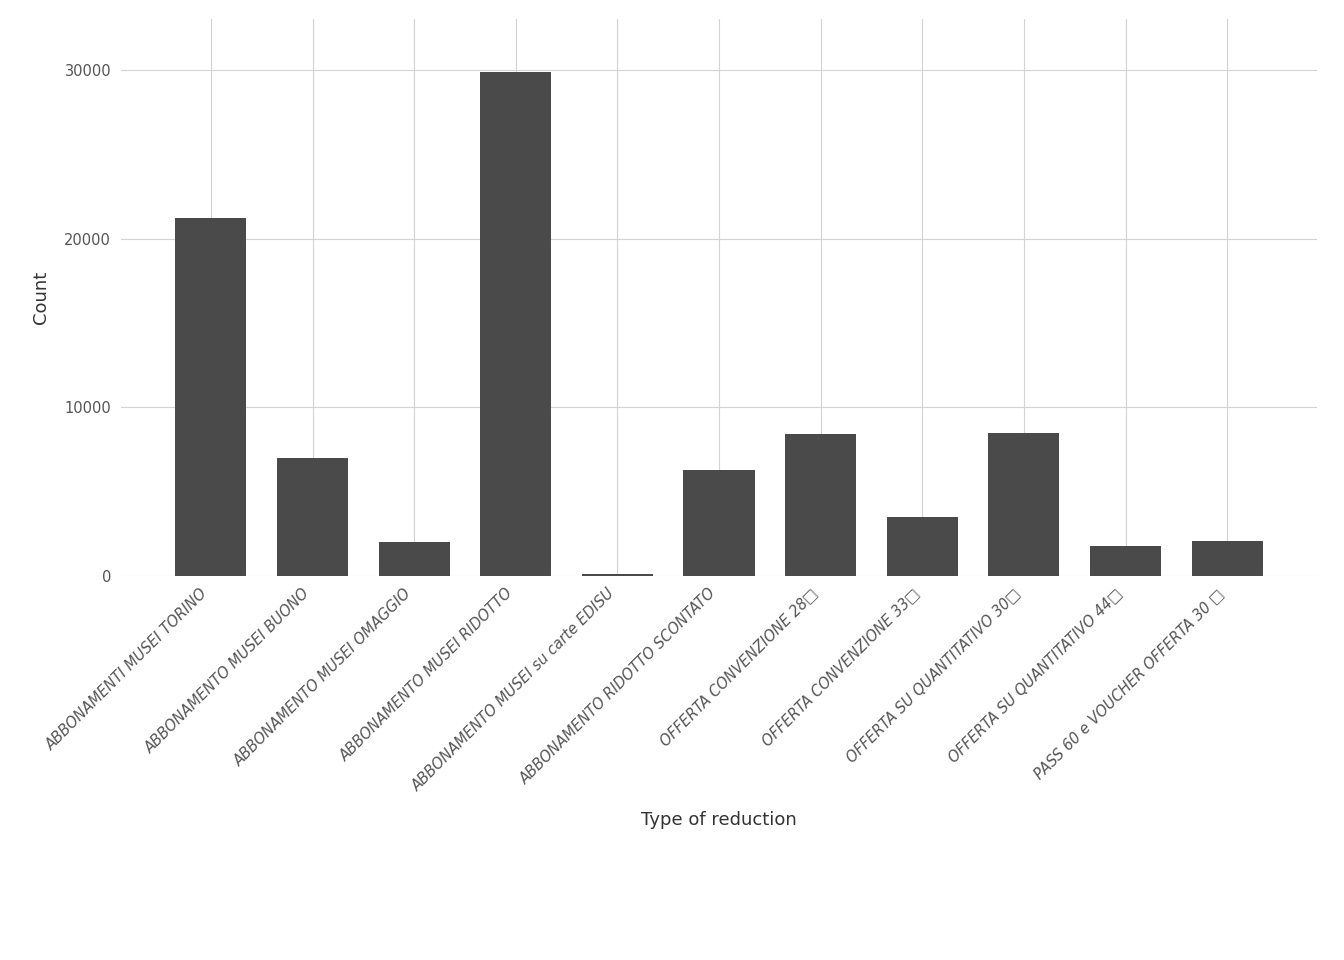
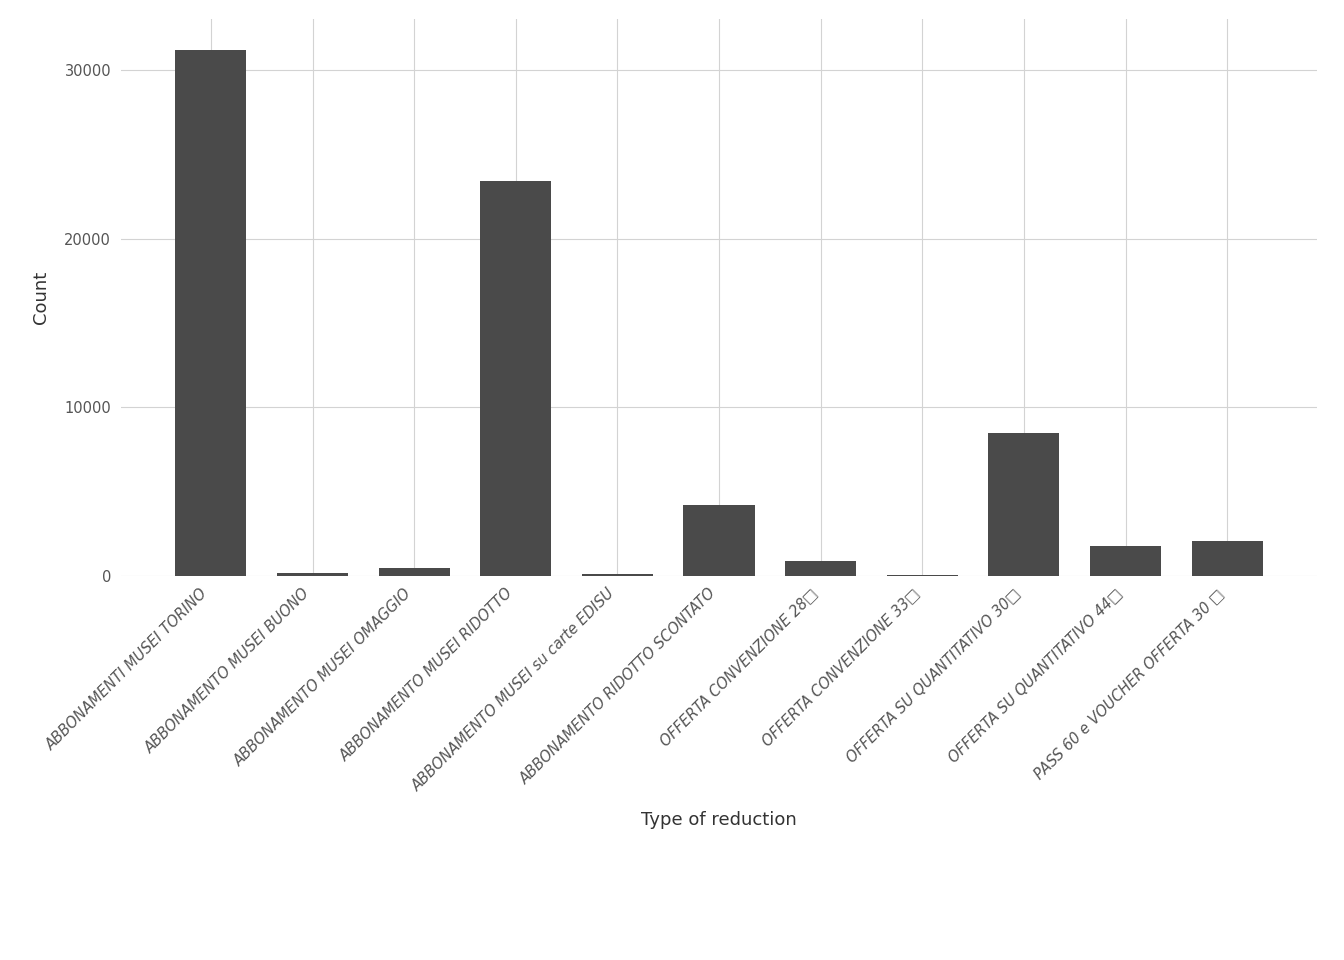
ABBONAMENTI MUSEI TORINO: 21200 -> 31200
ABBONAMENTO MUSEI BUONO: 7000 -> 200
ABBONAMENTO MUSEI OMAGGIO: 2000 -> 500
ABBONAMENTO MUSEI RIDOTTO: 29900 -> 23400
ABBONAMENTO RIDOTTO SCONTATO: 6300 -> 4200
OFFERTA CONVENZIONE 28□: 8400 -> 900
OFFERTA CONVENZIONE 33□: 3500 -> 0
